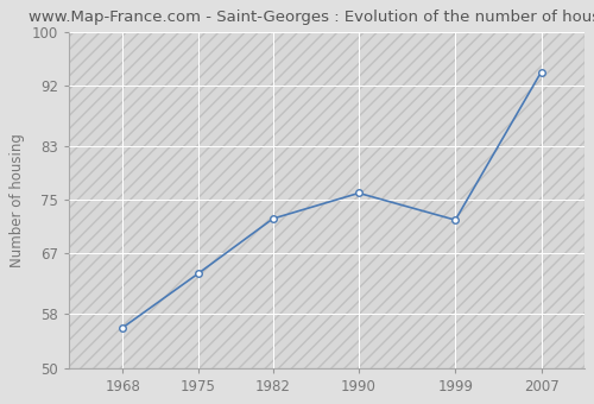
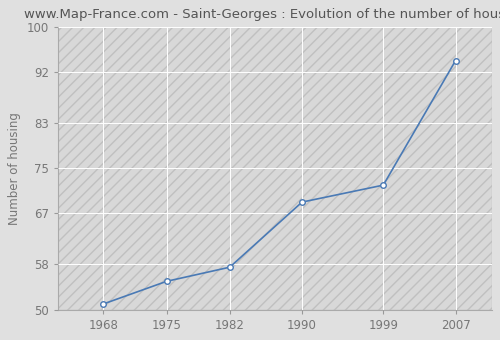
1968: 56.0 -> 51.0
1975: 64.0 -> 55.0
1982: 72.2 -> 57.5
1990: 76.0 -> 69.0
